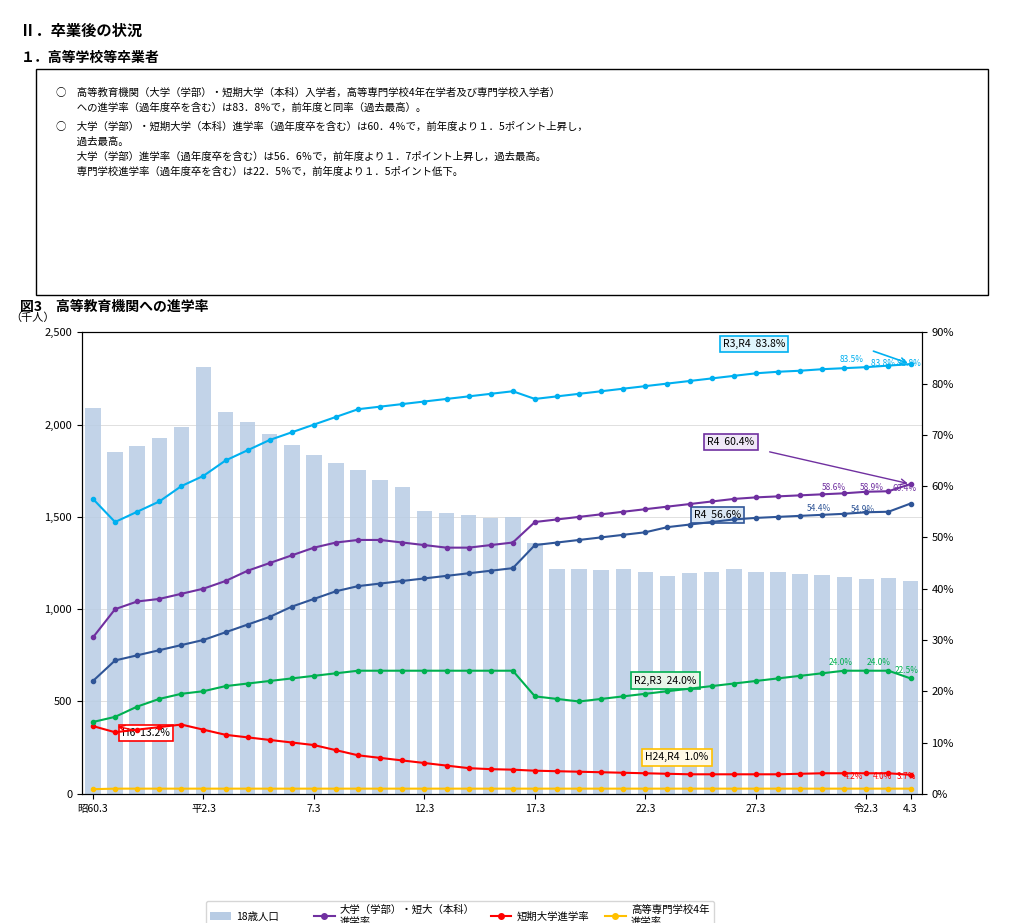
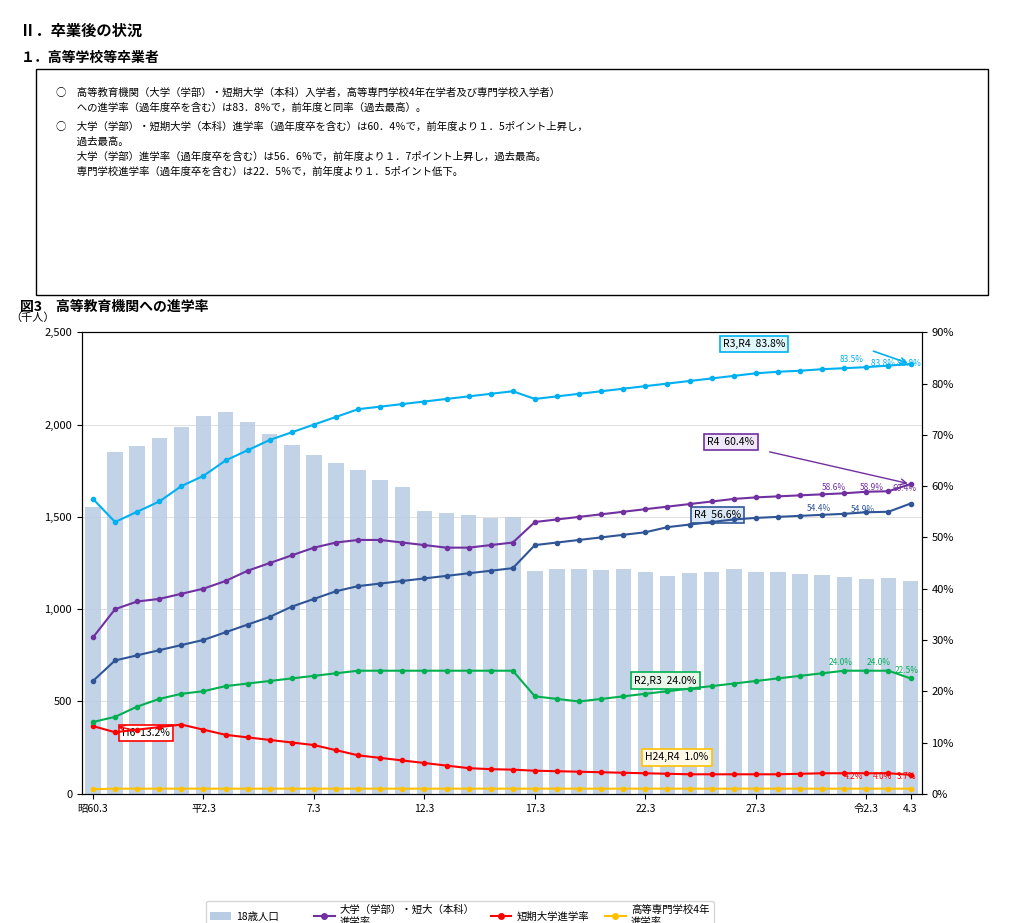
18歳人口/昭60.3: 2,090 -> 1,560
18歳人口/平2.3: 2,310 -> 2,050
18歳人口/17.3: 1,360 -> 1,200
